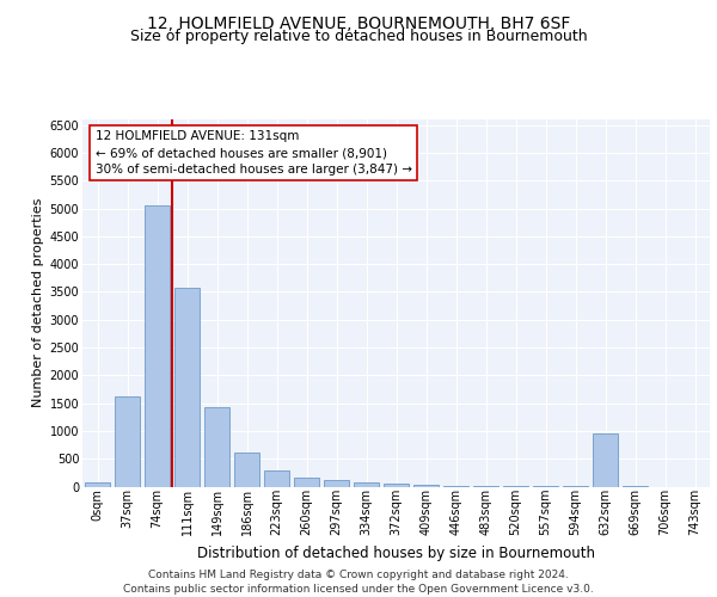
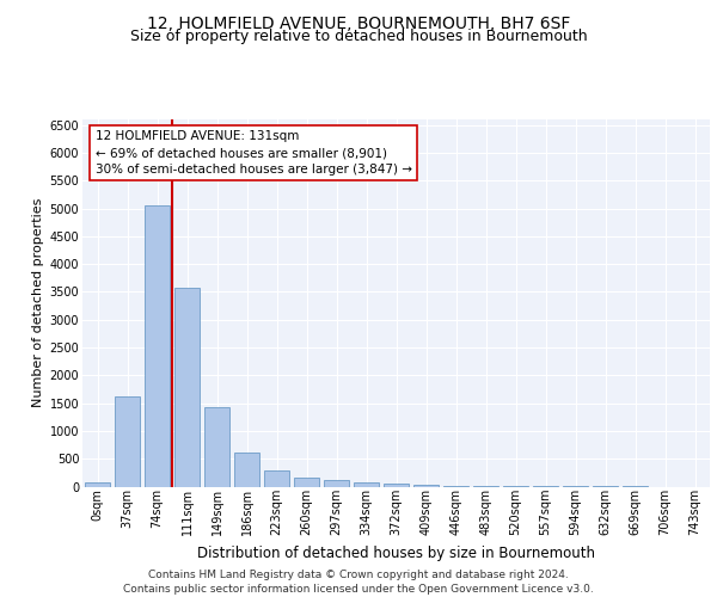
632sqm: 950 -> 0
